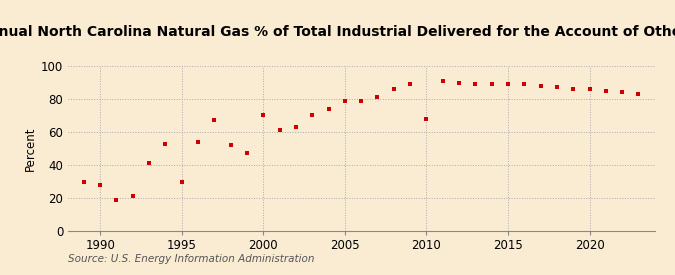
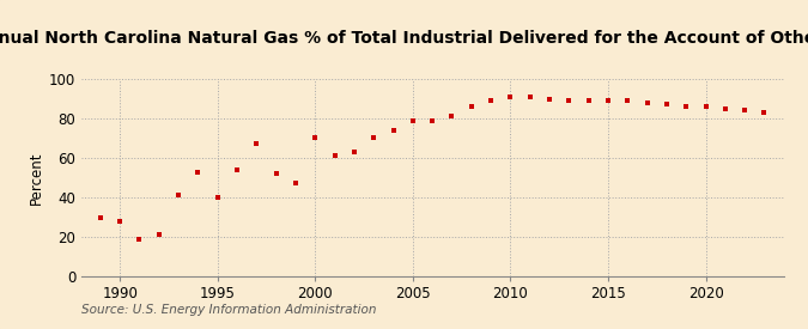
1995: 30 -> 40
2010: 68 -> 91
